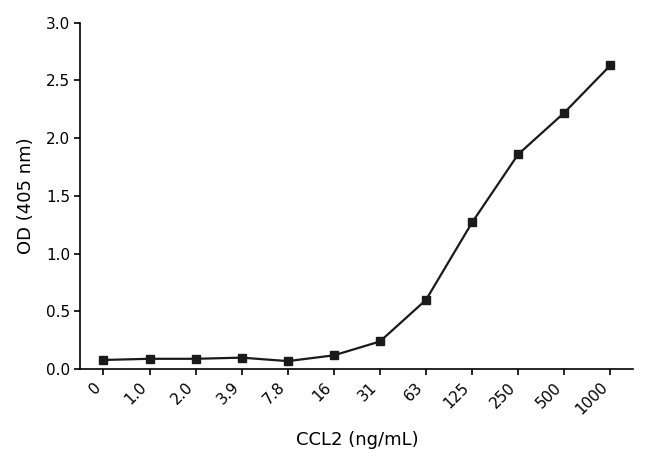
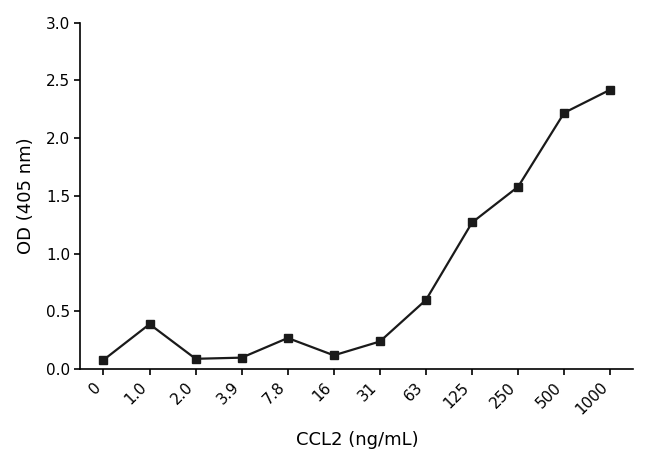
1.0: 0.09 -> 0.39
7.8: 0.07 -> 0.27
250: 1.86 -> 1.58
1000: 2.63 -> 2.42
